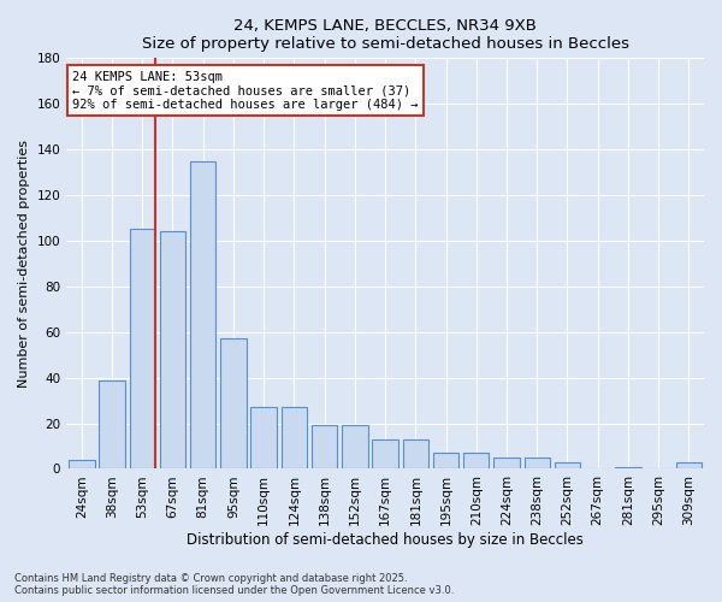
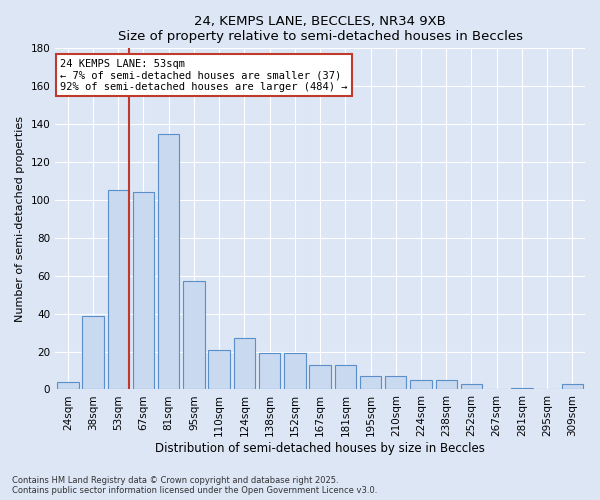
110sqm: 27 -> 21
